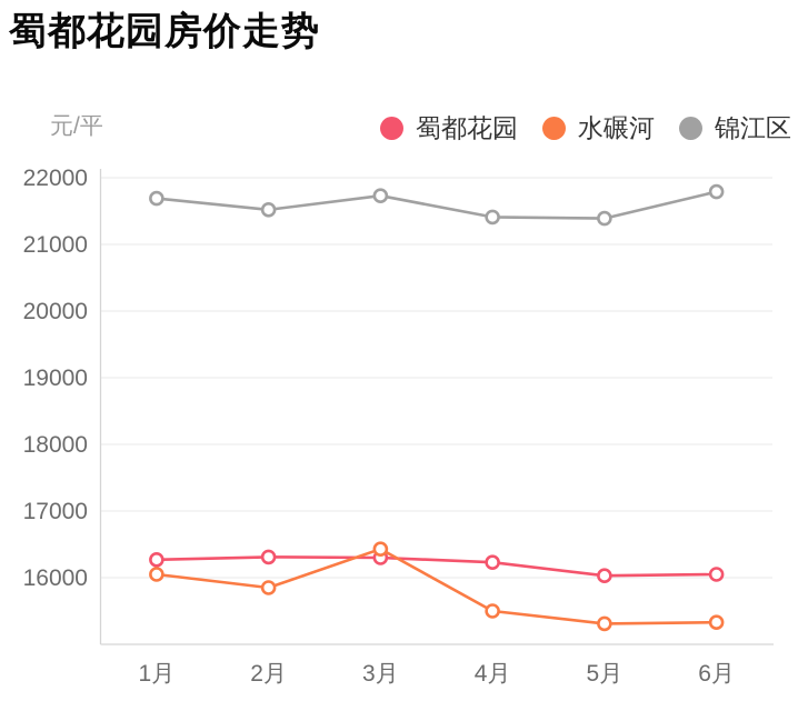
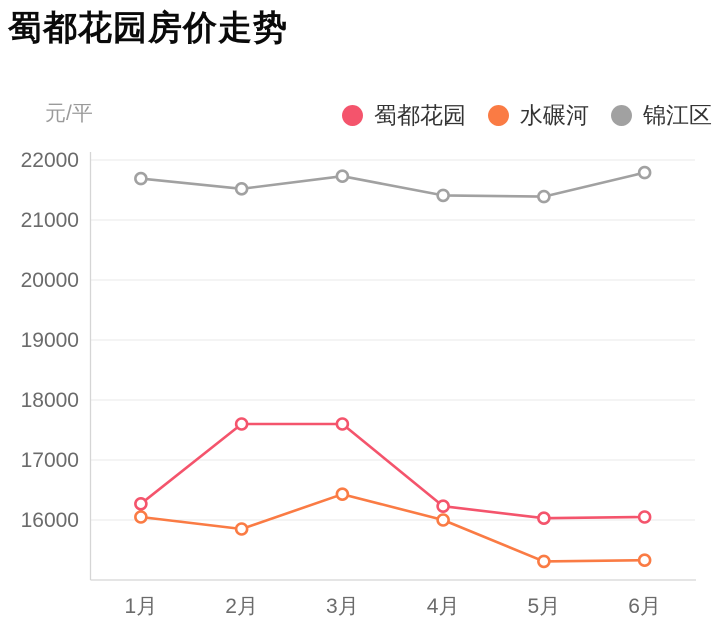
蜀都花园/2月: 16300 -> 17600
蜀都花园/3月: 16300 -> 17600
水碾河/4月: 15500 -> 16000
